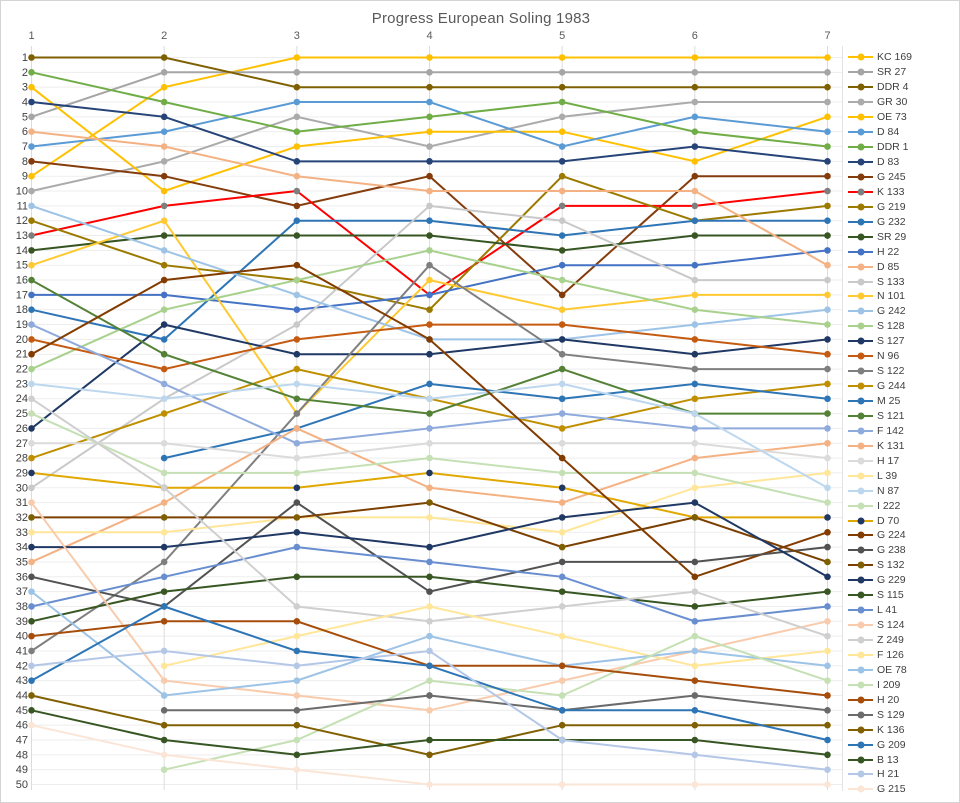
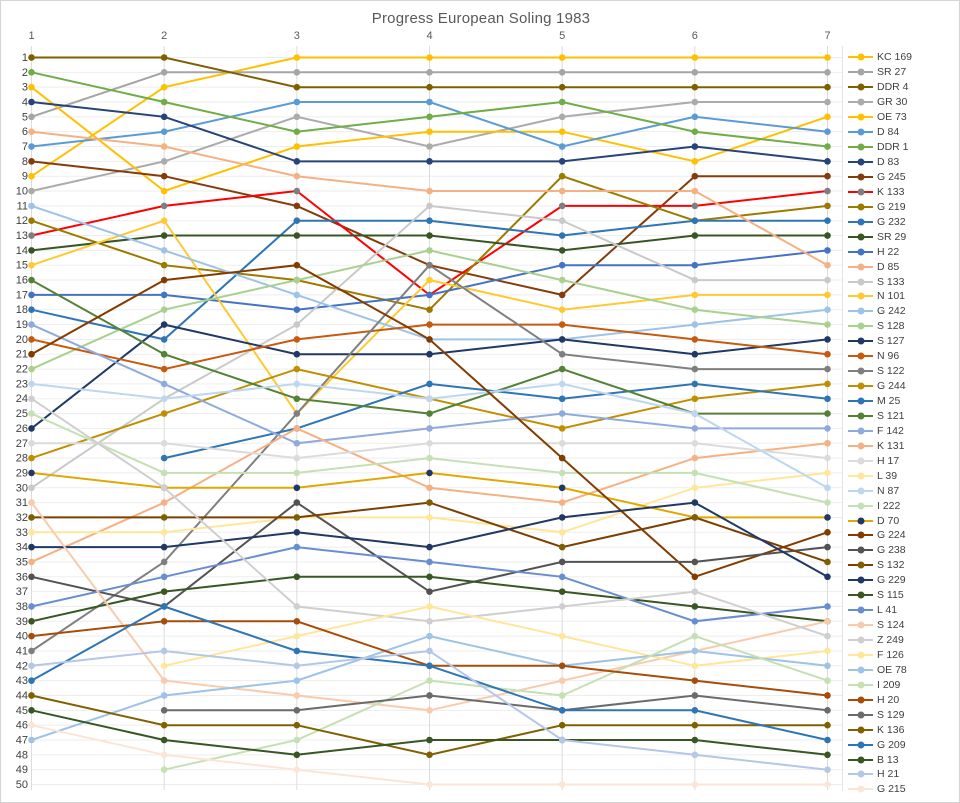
OE 78/1: 37 -> 47
G 245/4: 9 -> 15
S 115/7: 37 -> 39
